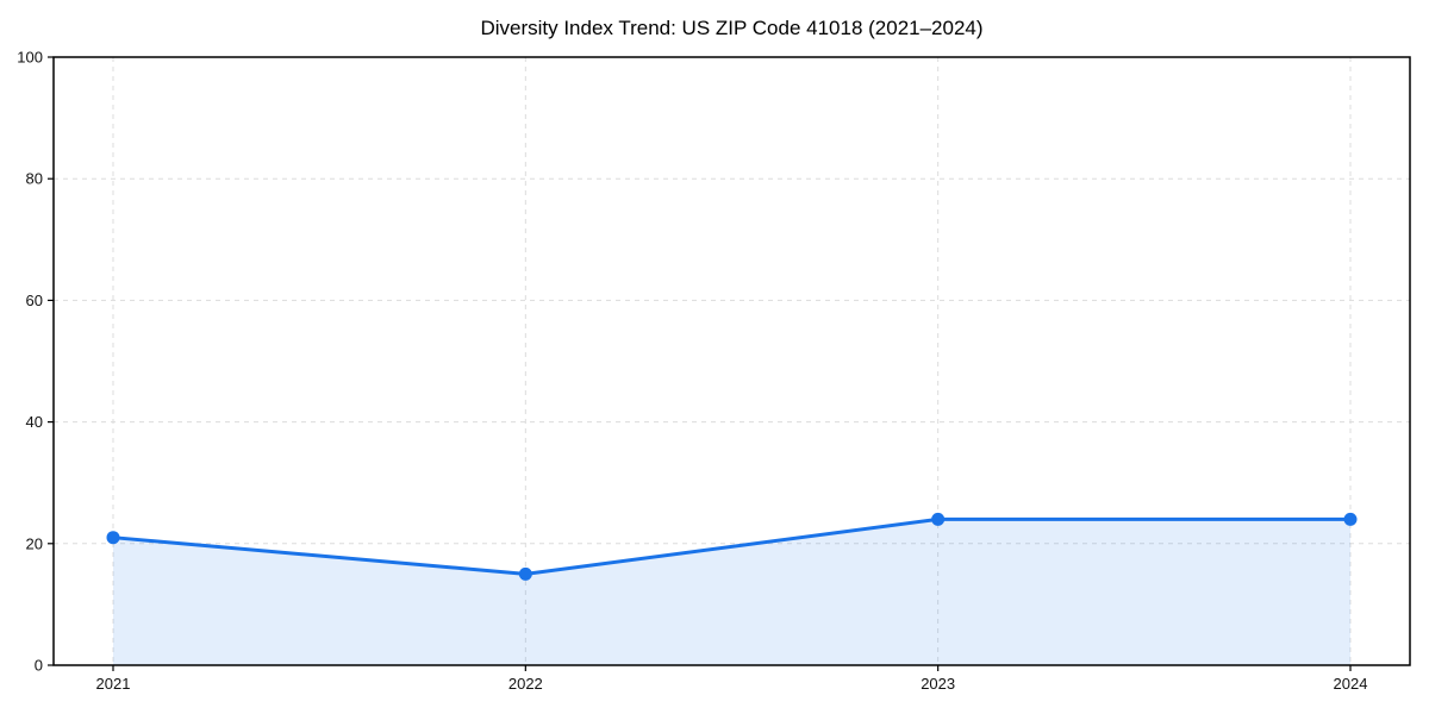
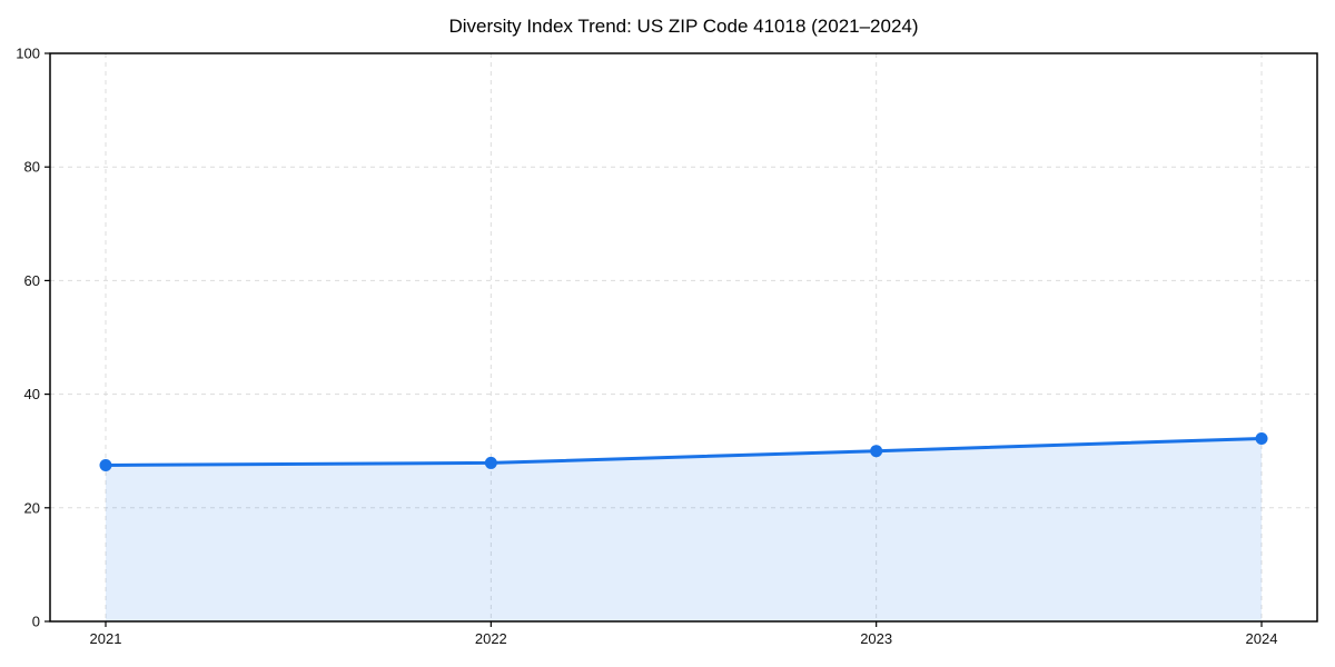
2021: 21 -> 28
2022: 15 -> 28
2023: 24 -> 30
2024: 24 -> 32
